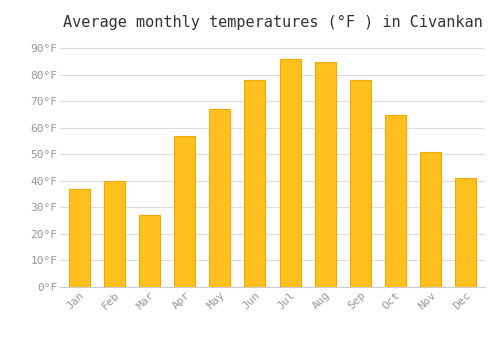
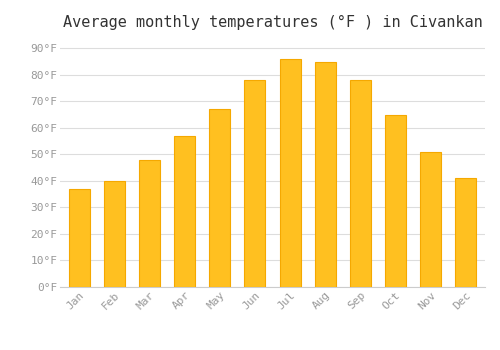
Mar: 27°F -> 48°F
